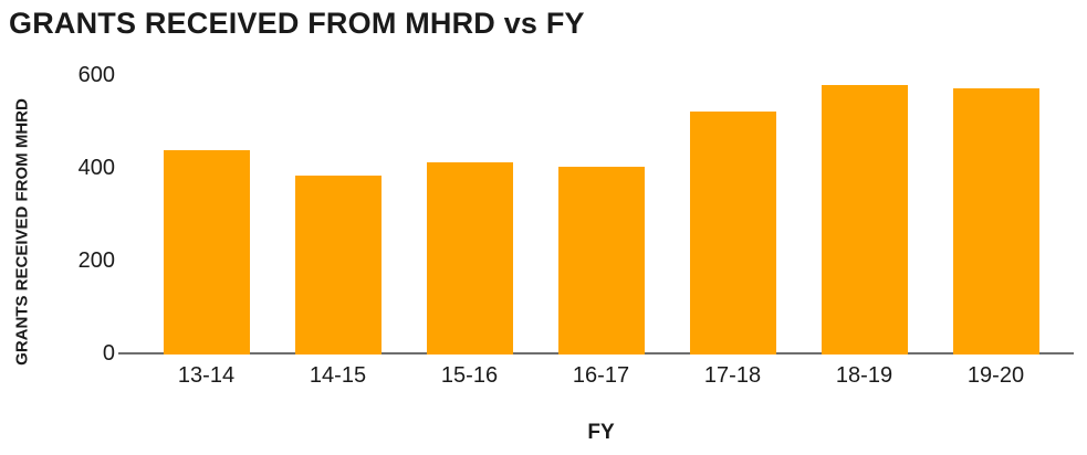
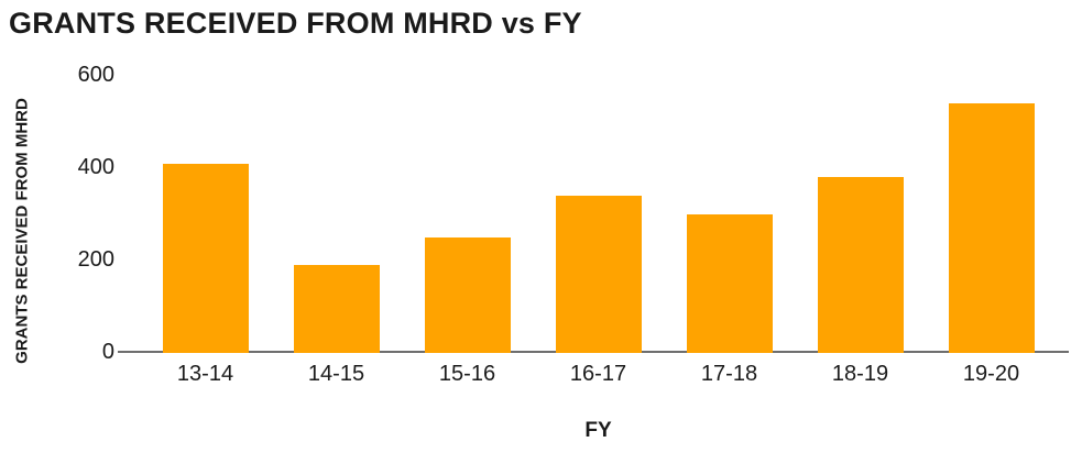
13-14: 440 -> 410
14-15: 380 -> 190
15-16: 420 -> 250
16-17: 400 -> 340
17-18: 520 -> 300
18-19: 580 -> 380
19-20: 580 -> 540
